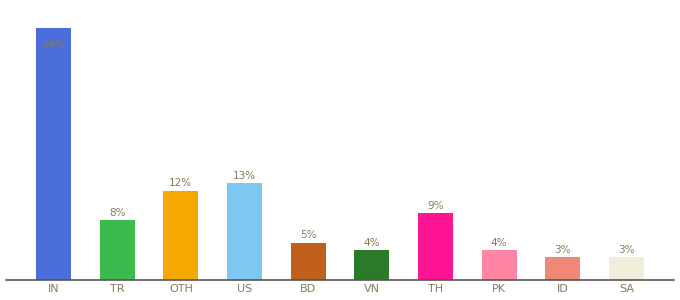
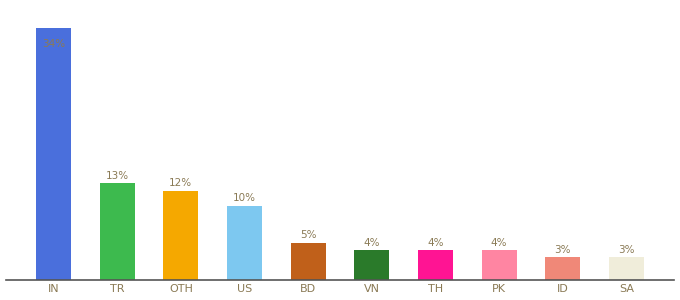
TR: 8% -> 13%
US: 13% -> 10%
TH: 9% -> 4%
